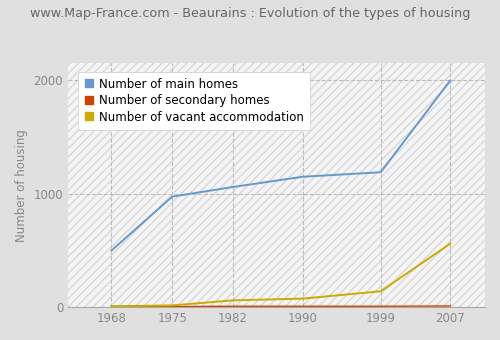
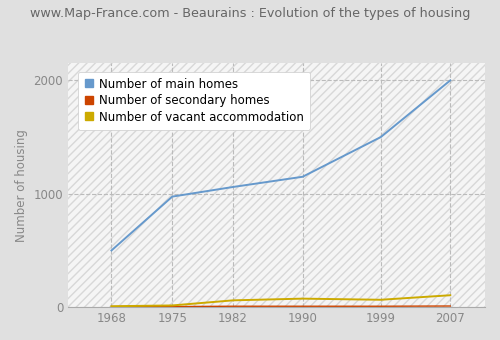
Number of main homes/1999: 1190 -> 1500
Number of vacant accommodation/1999: 140 -> 60
Number of vacant accommodation/2007: 560 -> 100
